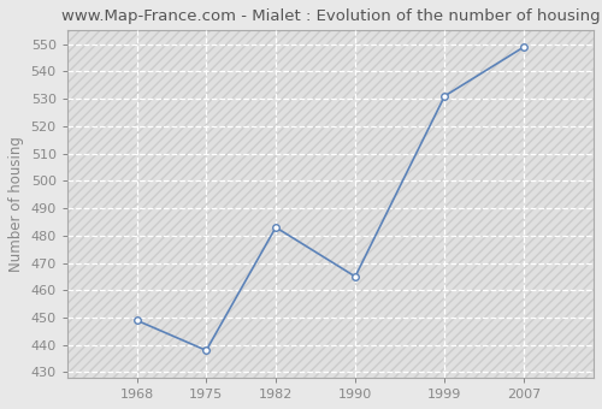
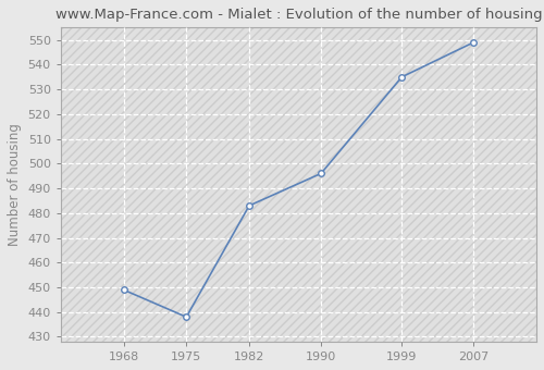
1990: 465 -> 496
1999: 531 -> 535
